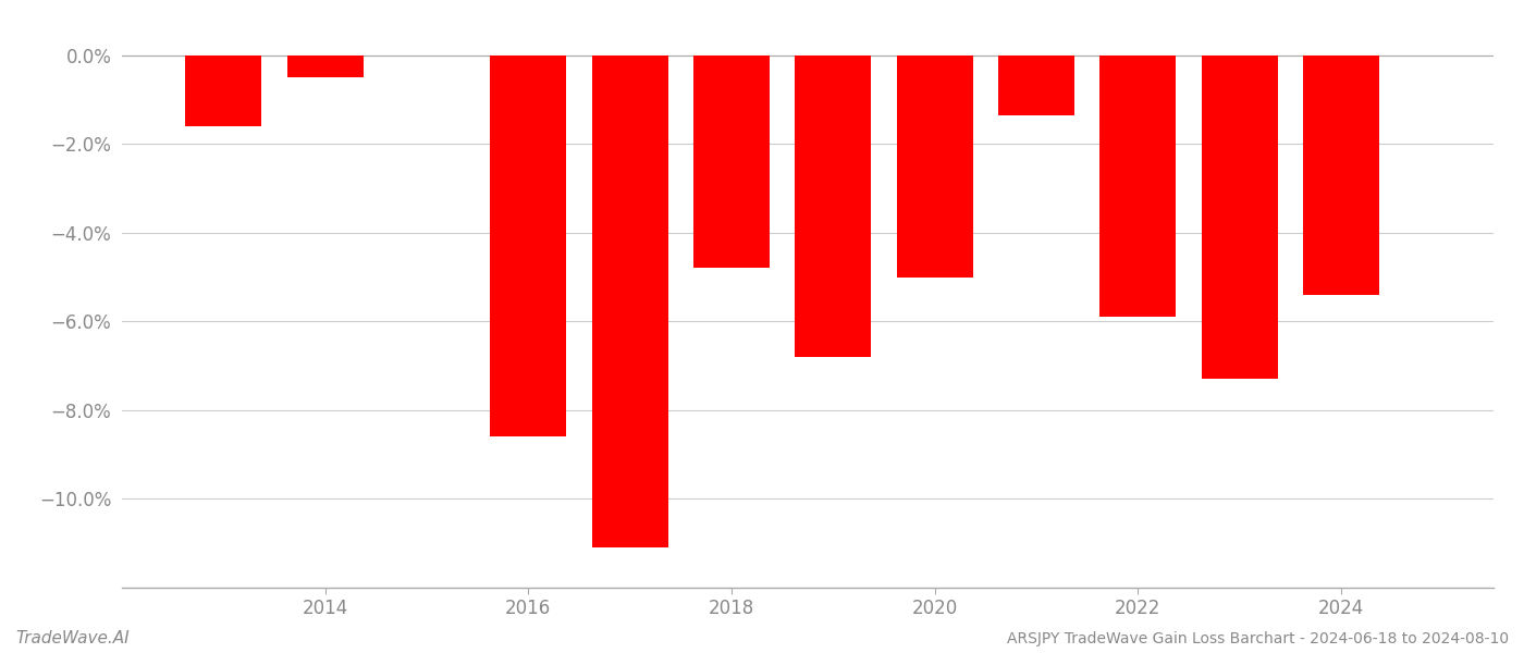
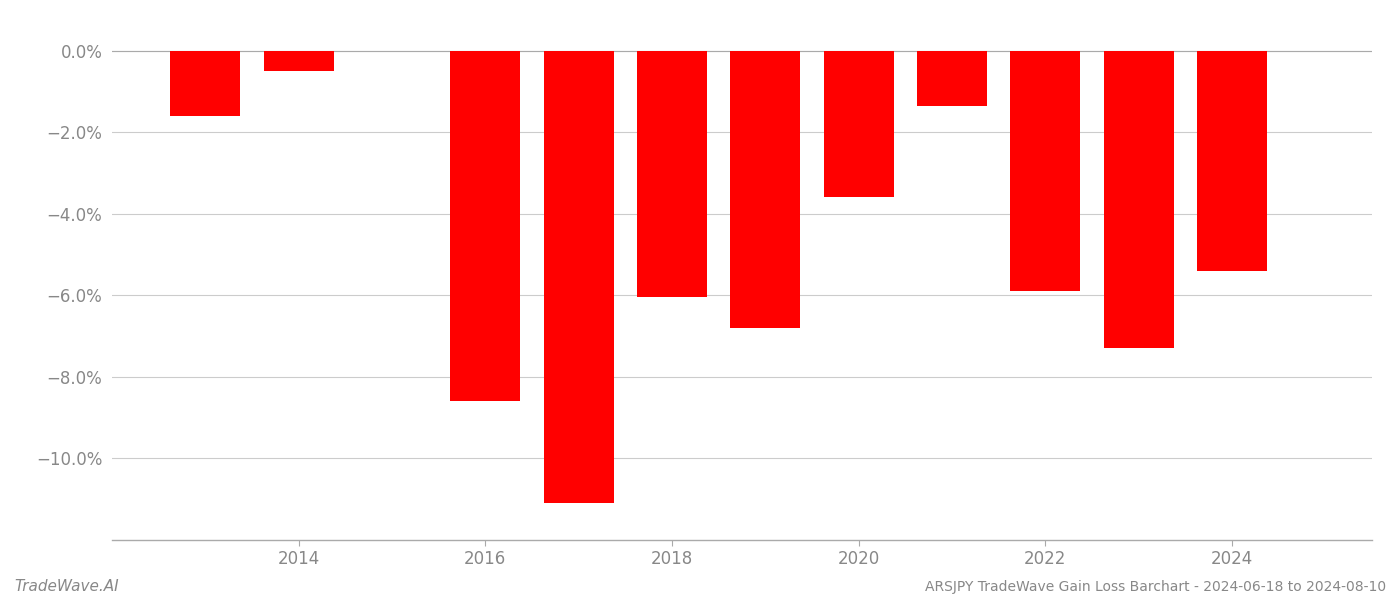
2018: -4.80% -> -6.05%
2020: -5.00% -> -3.60%
